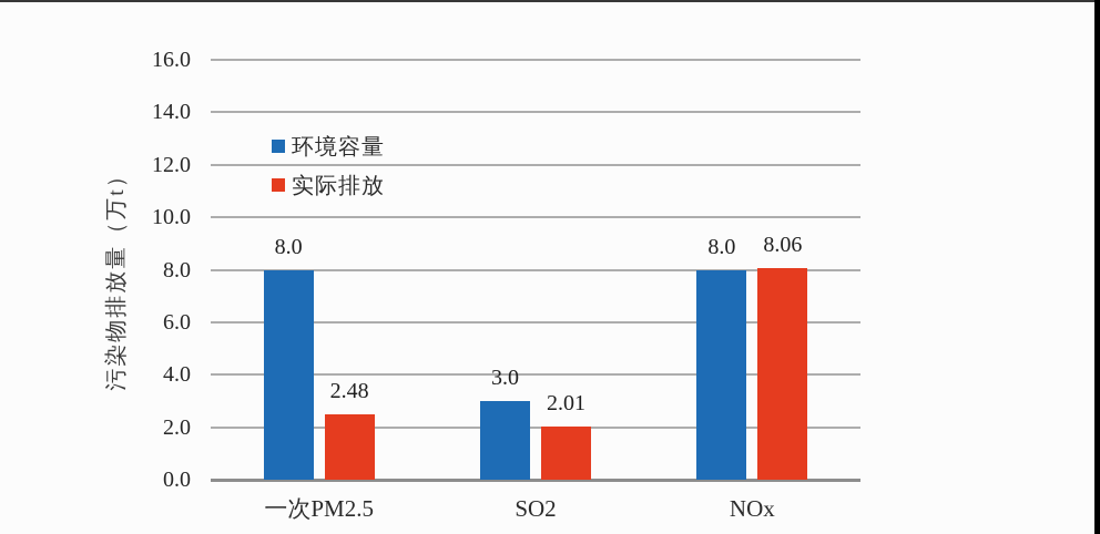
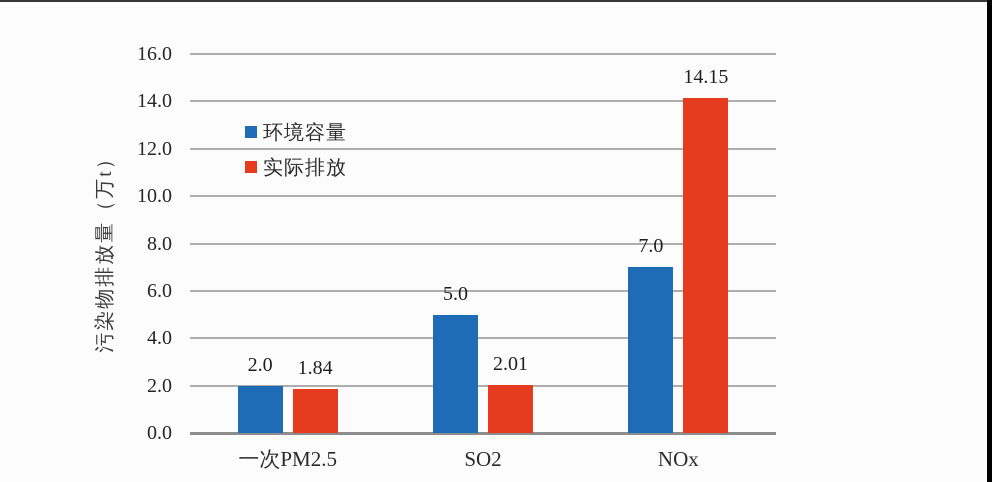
环境容量/一次PM2.5: 8.0 -> 2.0
实际排放/一次PM2.5: 2.48 -> 1.84
环境容量/SO2: 3.0 -> 5.0
环境容量/NOx: 8.0 -> 7.0
实际排放/NOx: 8.06 -> 14.15
